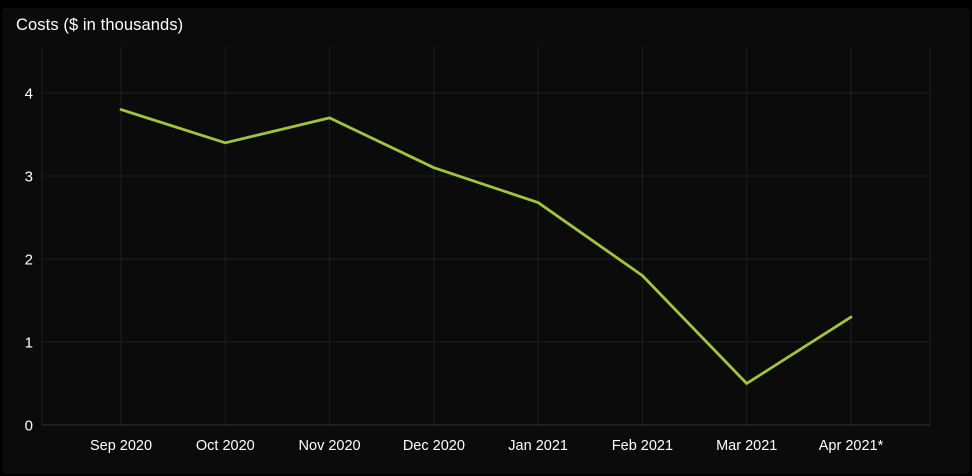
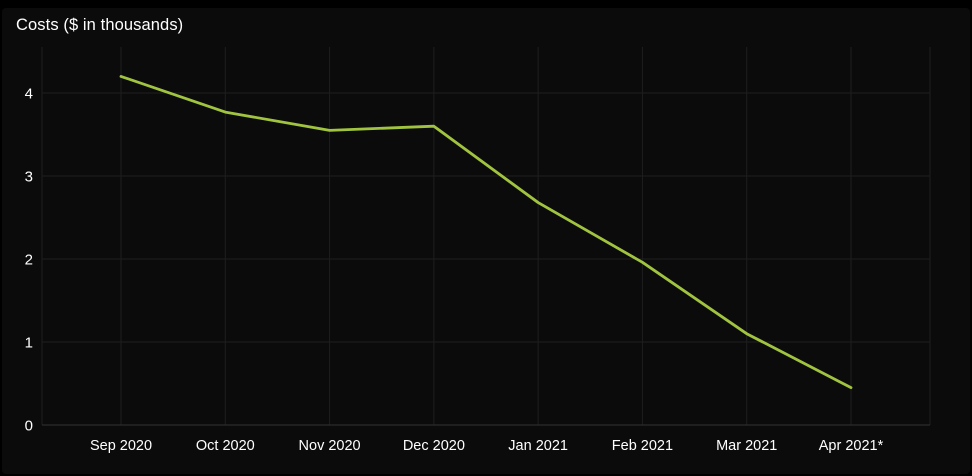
Sep 2020: 3.8 -> 4.2
Oct 2020: 3.4 -> 3.8
Nov 2020: 3.7 -> 3.5
Dec 2020: 3.1 -> 3.6
Feb 2021: 1.8 -> 2.0
Mar 2021: 0.5 -> 1.1
Apr 2021*: 1.3 -> 0.5
